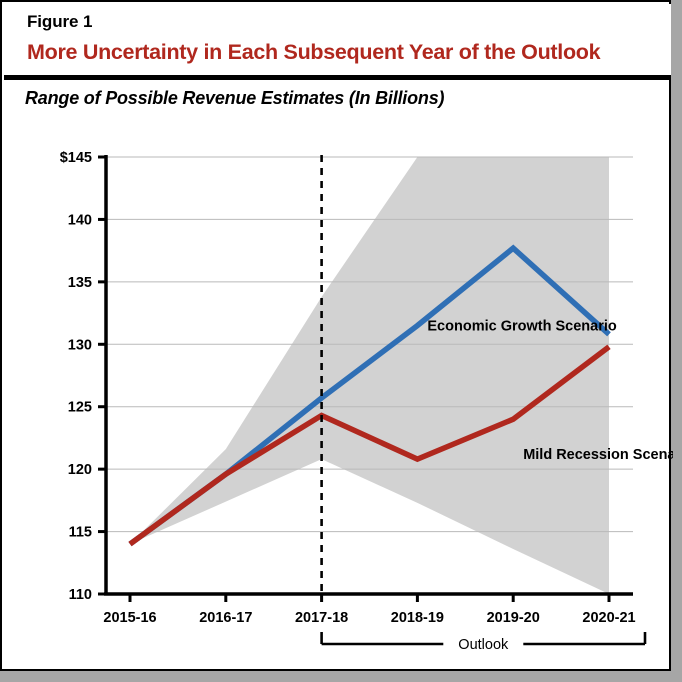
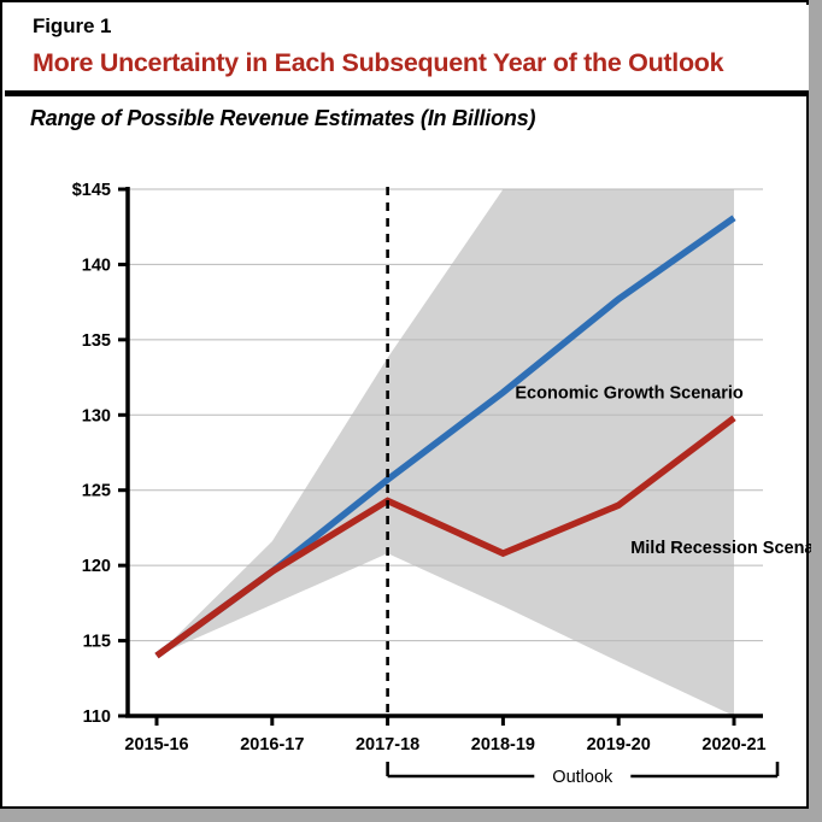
Economic Growth Scenario/2020-21: $130.8 -> $143.1
